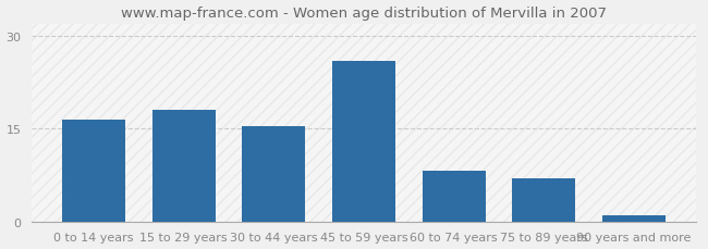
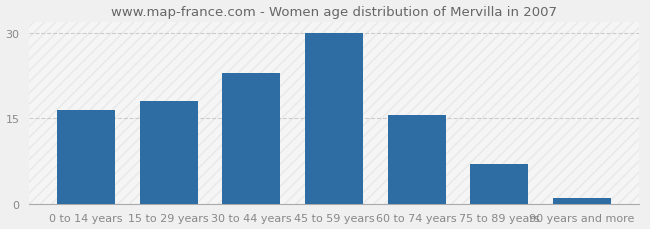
30 to 44 years: 15.4 -> 23.0
45 to 59 years: 26.0 -> 30.0
60 to 74 years: 8.2 -> 15.5
